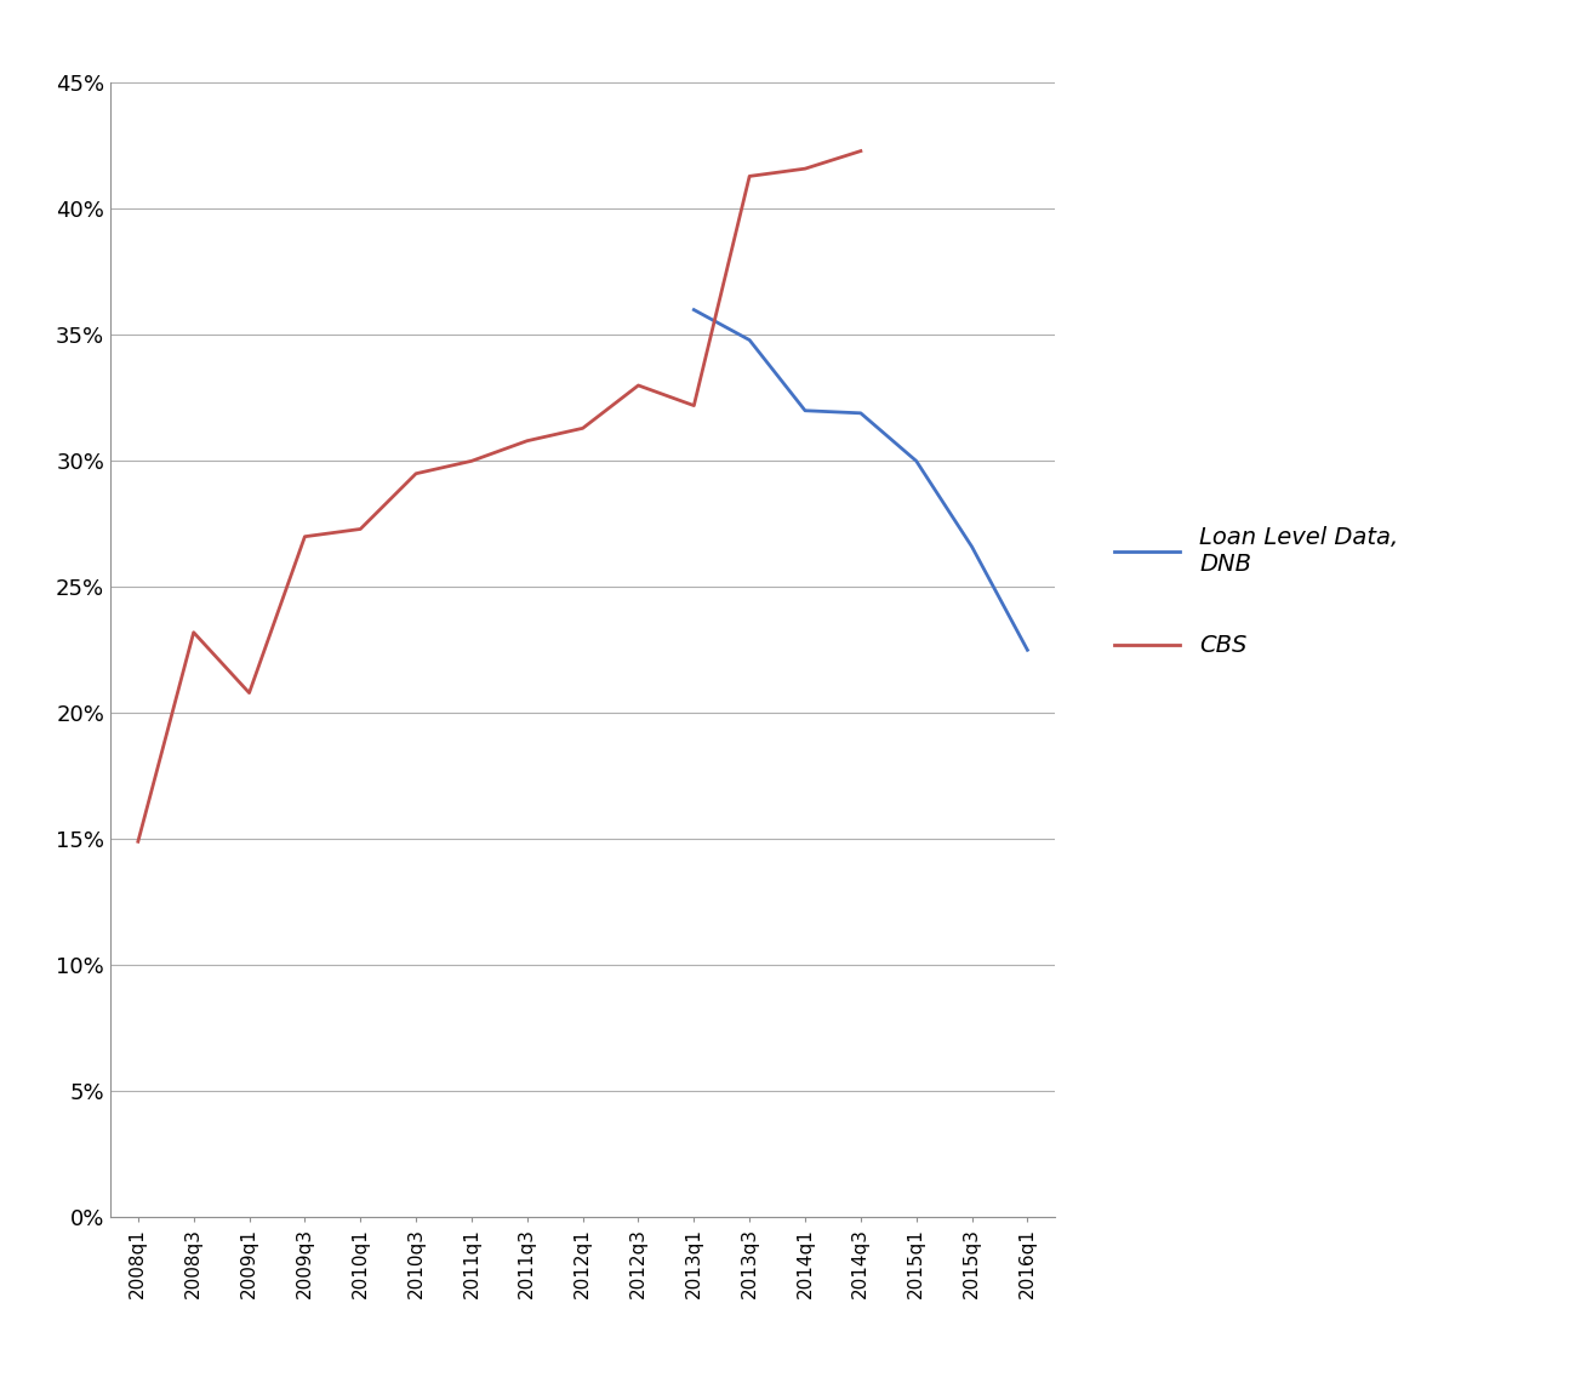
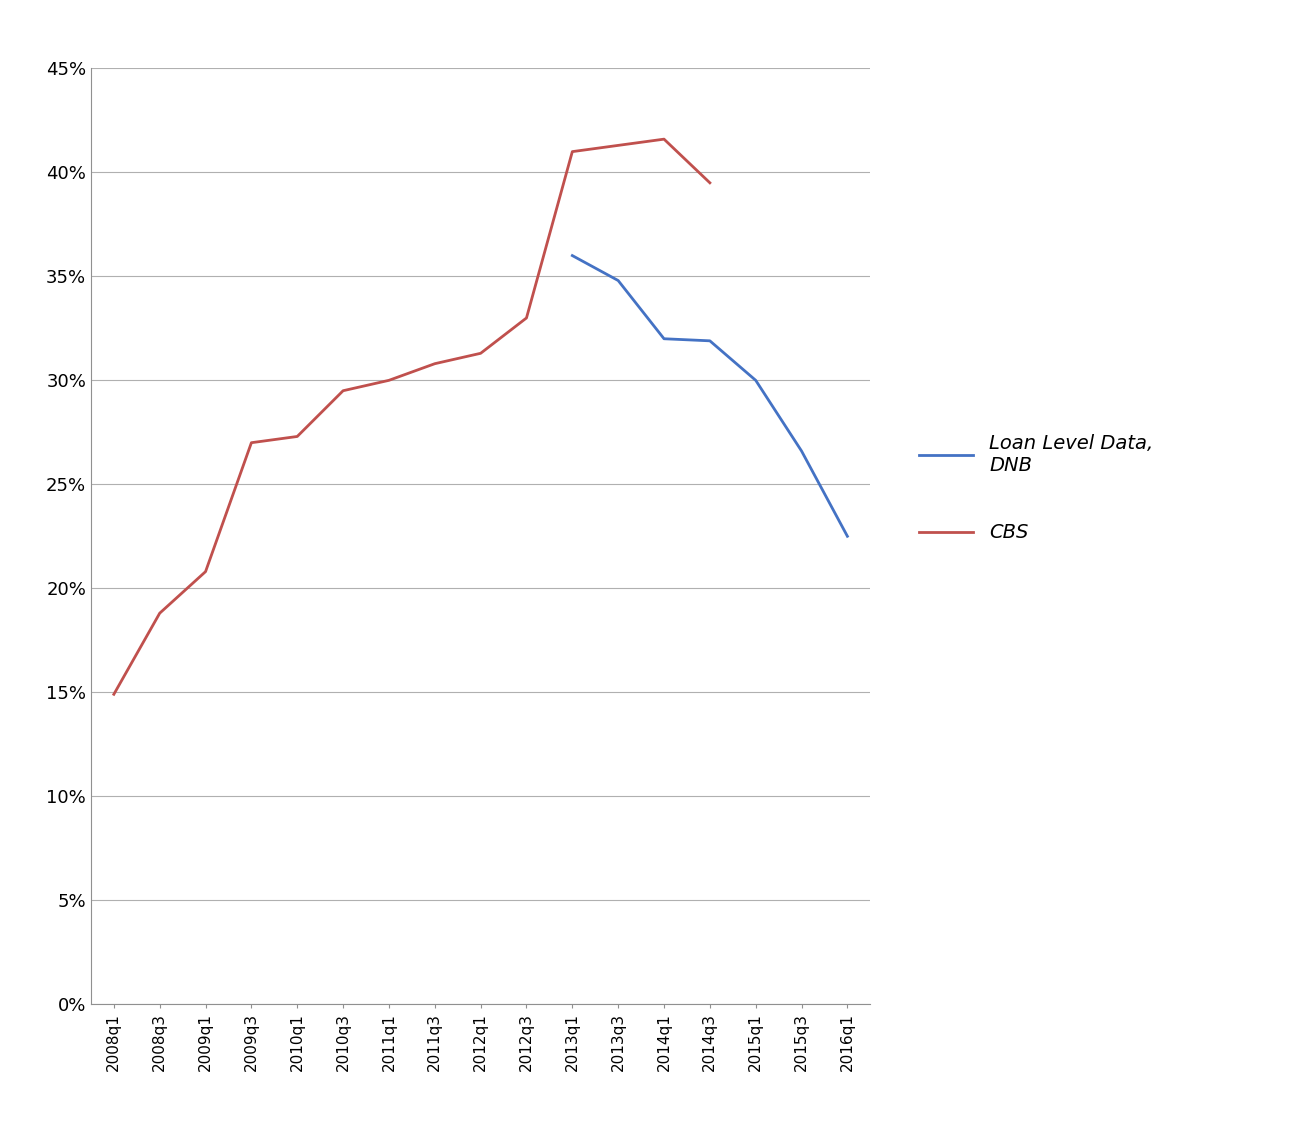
CBS/2008q3: 23.2% -> 18.8%
CBS/2013q1: 32.2% -> 41.0%
CBS/2014q3: 42.3% -> 39.5%
